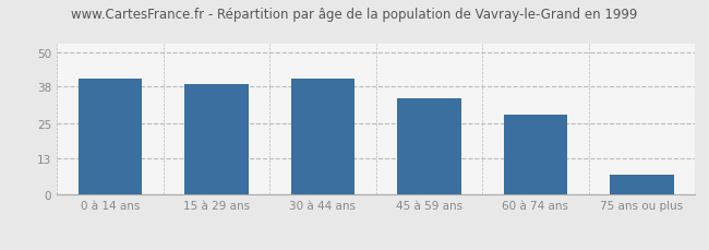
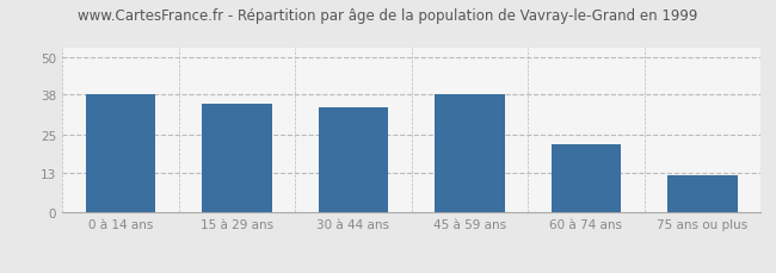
0 à 14 ans: 41 -> 38
15 à 29 ans: 39 -> 35
30 à 44 ans: 41 -> 34
45 à 59 ans: 34 -> 38
60 à 74 ans: 28 -> 22
75 ans ou plus: 7 -> 12
